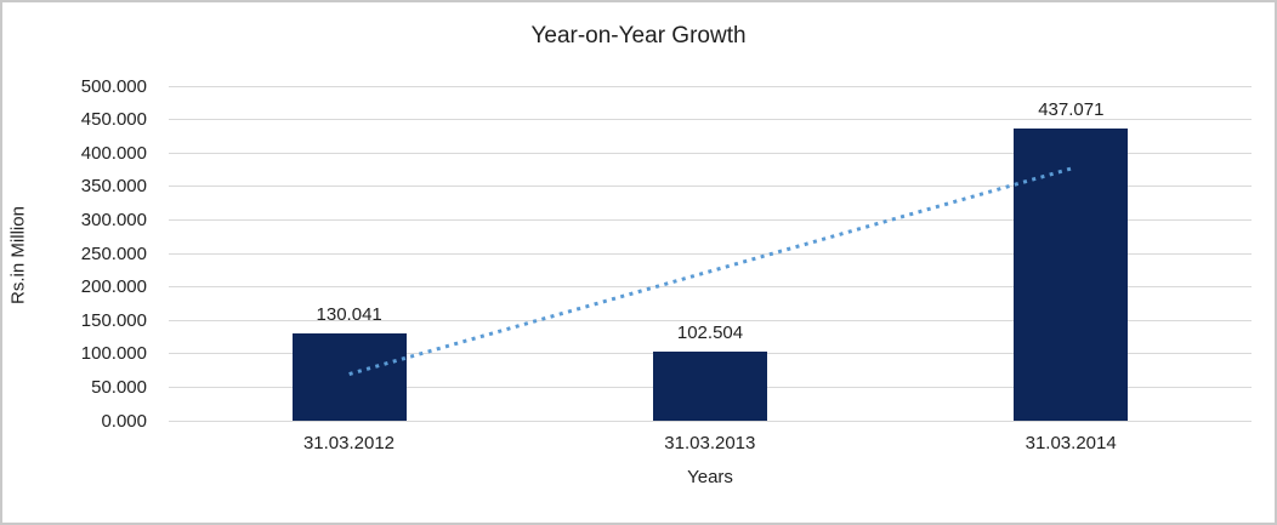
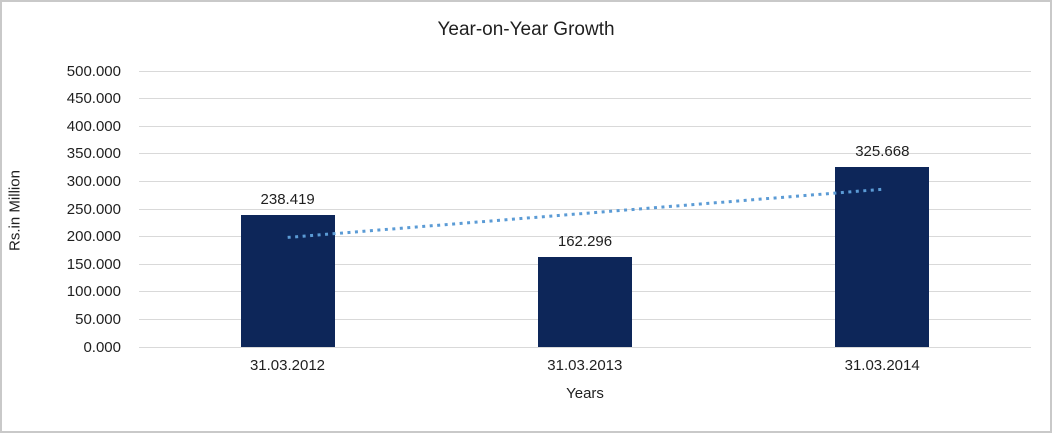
31.03.2012: 130.041 -> 238.419
31.03.2013: 102.504 -> 162.296
31.03.2014: 437.071 -> 325.668
